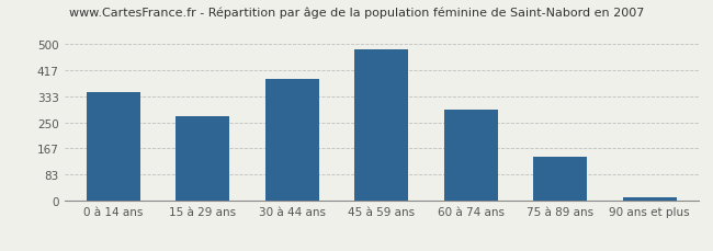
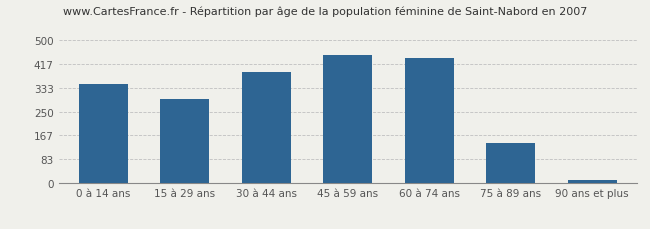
15 à 29 ans: 271 -> 295
45 à 59 ans: 483 -> 450
60 à 74 ans: 290 -> 440
